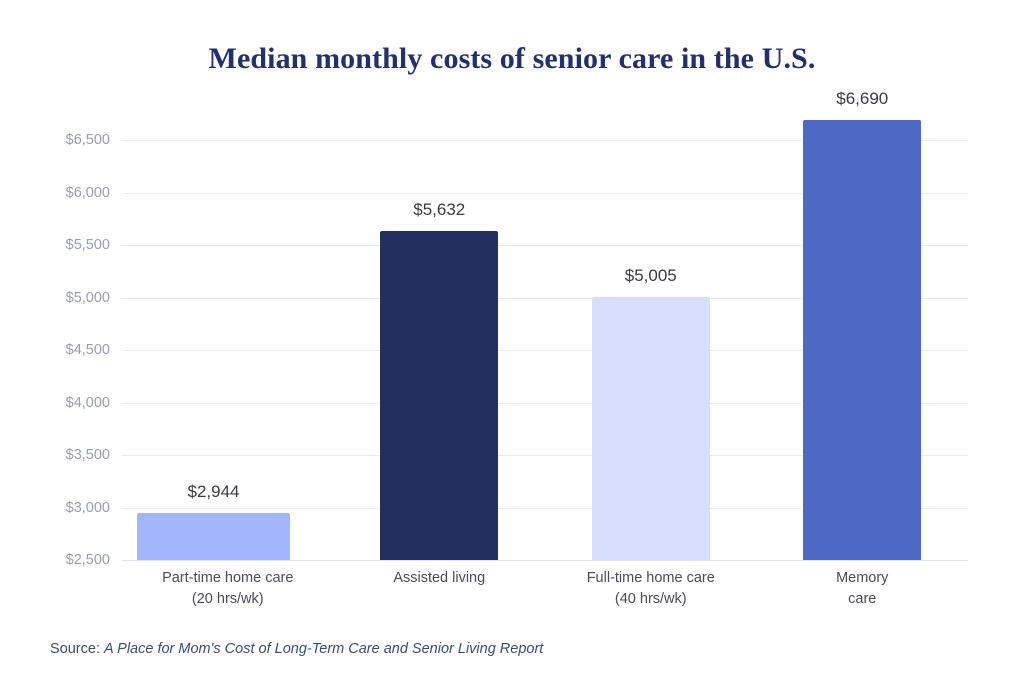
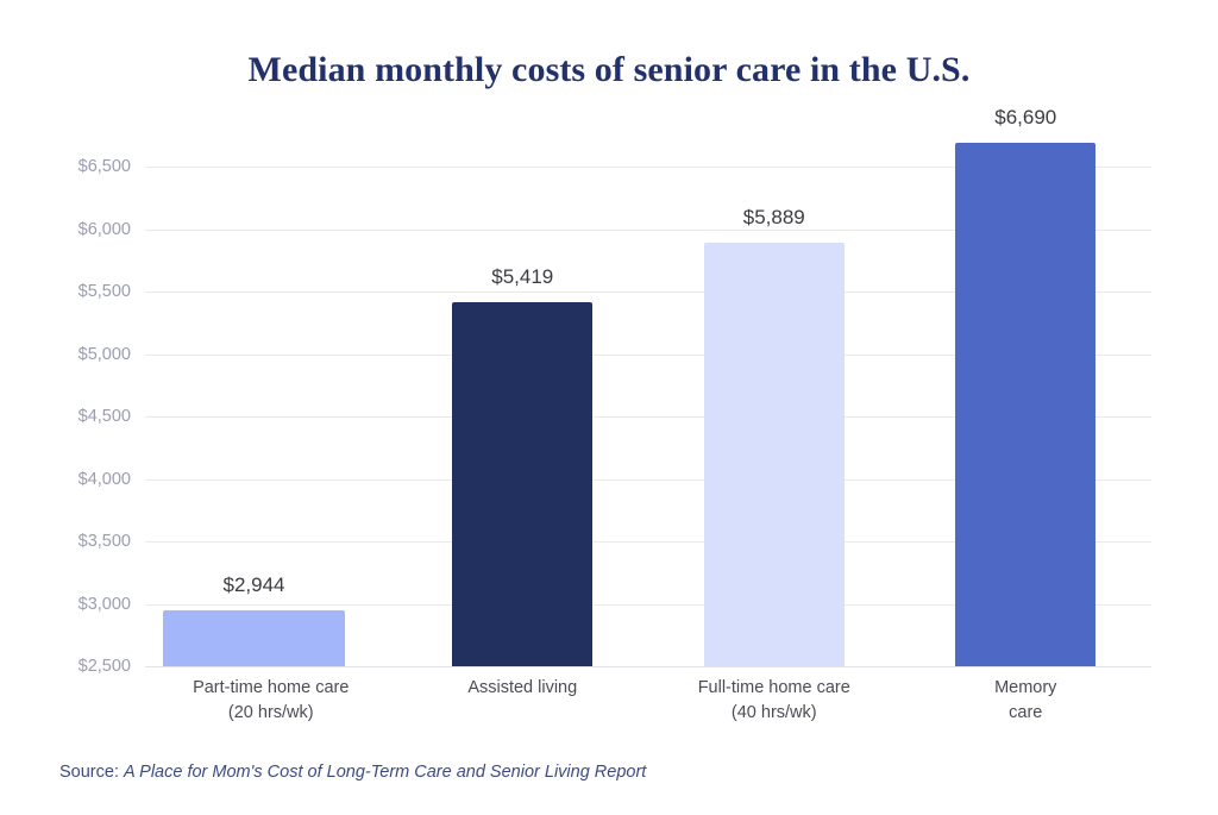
Assisted living: $5,632 -> $5,419
Full-time home care (40 hrs/wk): $5,005 -> $5,889
